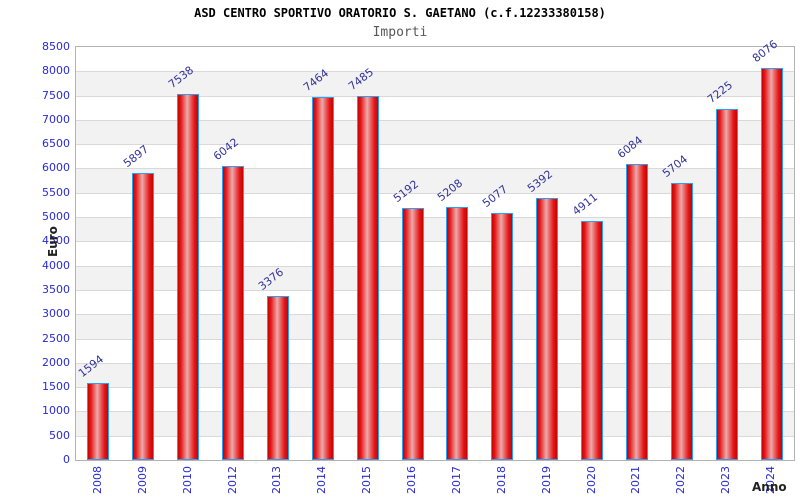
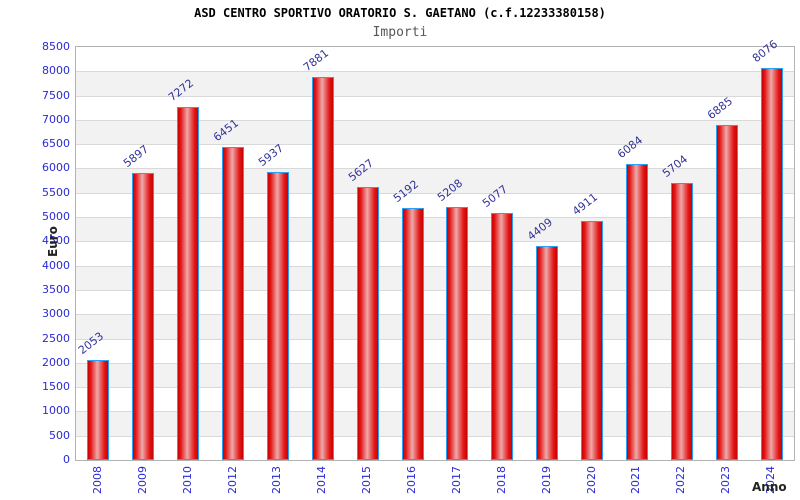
2008: 1594 -> 2053
2010: 7538 -> 7272
2012: 6042 -> 6451
2013: 3376 -> 5937
2014: 7464 -> 7881
2015: 7485 -> 5627
2019: 5392 -> 4409
2023: 7225 -> 6885
